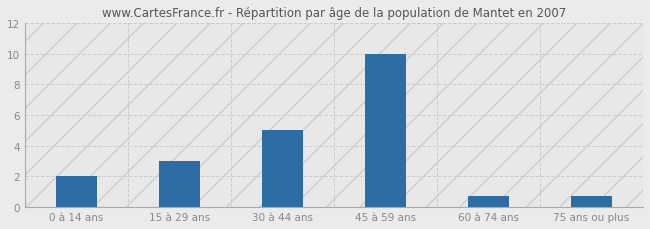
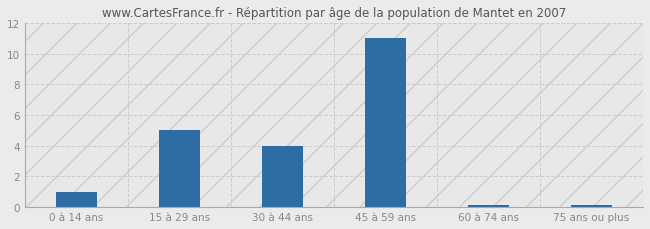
0 à 14 ans: 2.0 -> 1.0
15 à 29 ans: 3.0 -> 5.0
30 à 44 ans: 5.0 -> 4.0
45 à 59 ans: 10.0 -> 11.0
60 à 74 ans: 0.7 -> 0.1
75 ans ou plus: 0.7 -> 0.1
